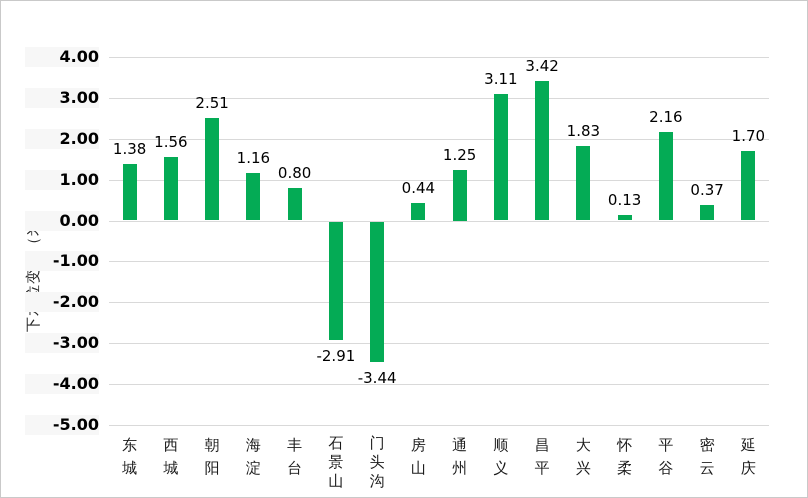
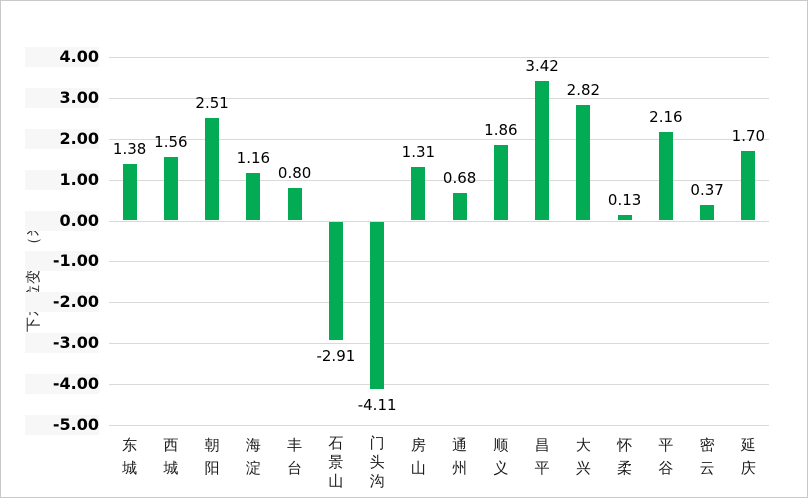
门头沟: -3.44 -> -4.11
房山: 0.44 -> 1.31
通州: 1.25 -> 0.68
顺义: 3.11 -> 1.86
大兴: 1.83 -> 2.82
